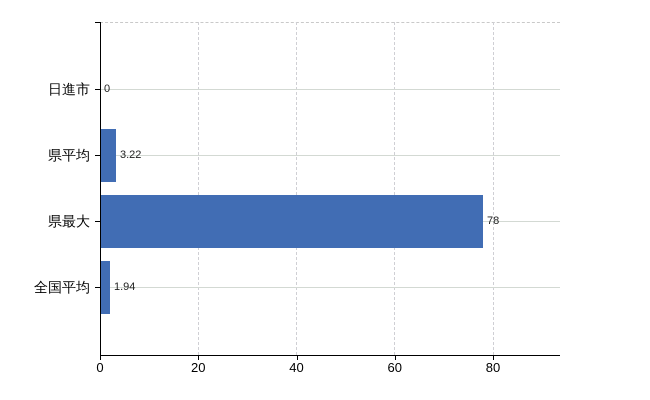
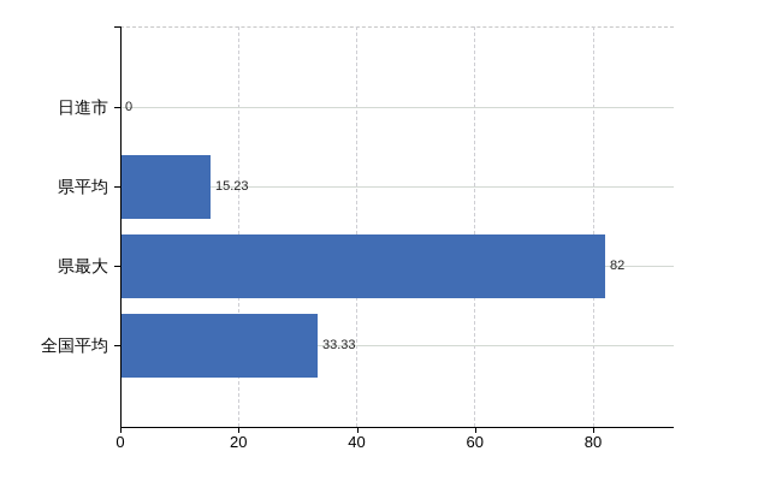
県平均: 3.22 -> 15.23
県最大: 78 -> 82
全国平均: 1.94 -> 33.33
